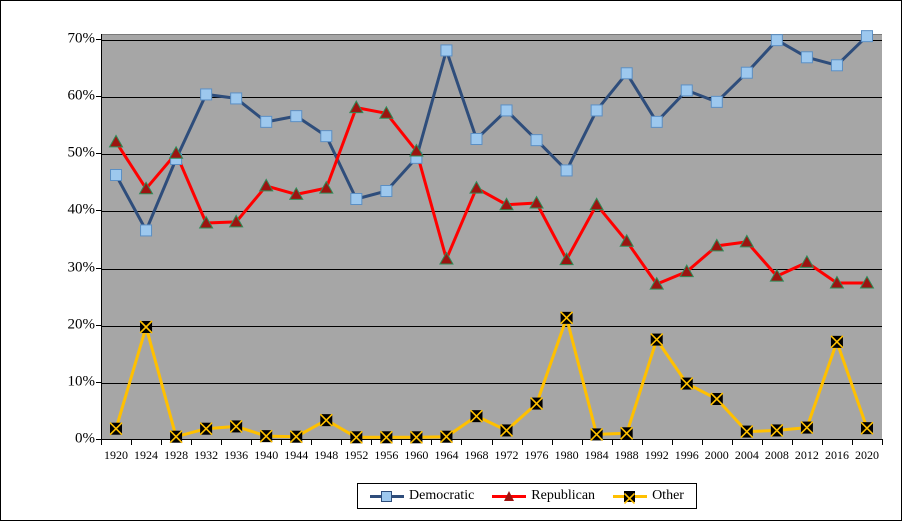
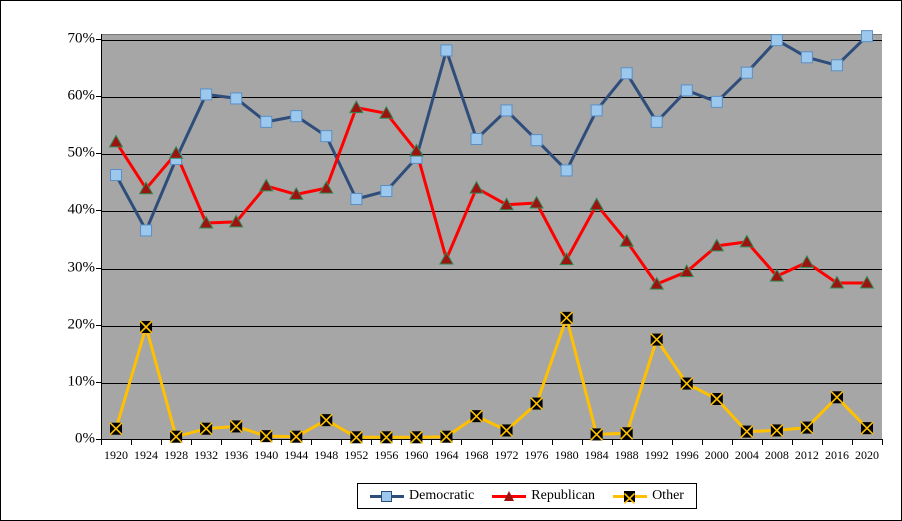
Other/2016: 17% -> 7%
